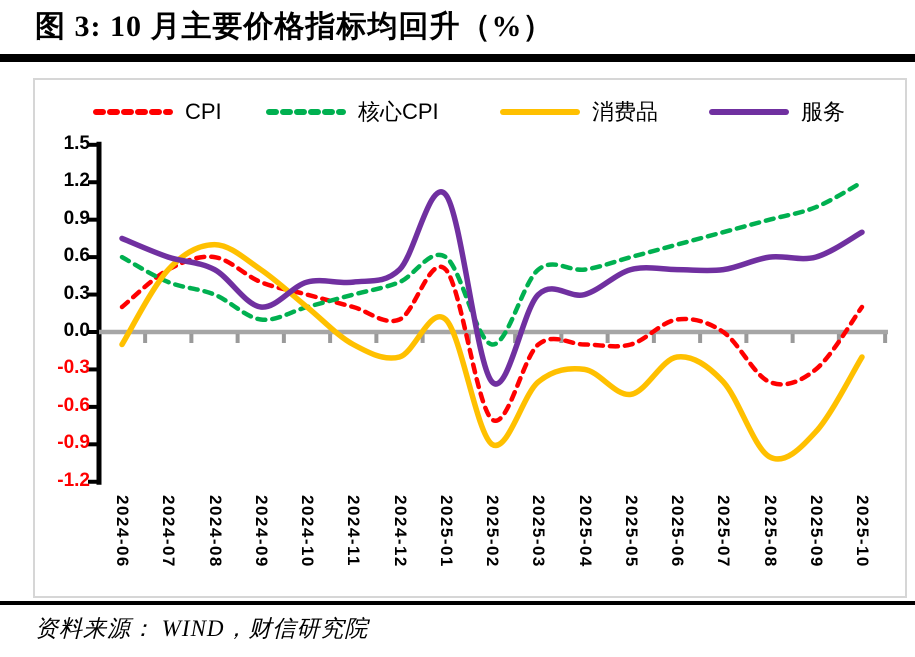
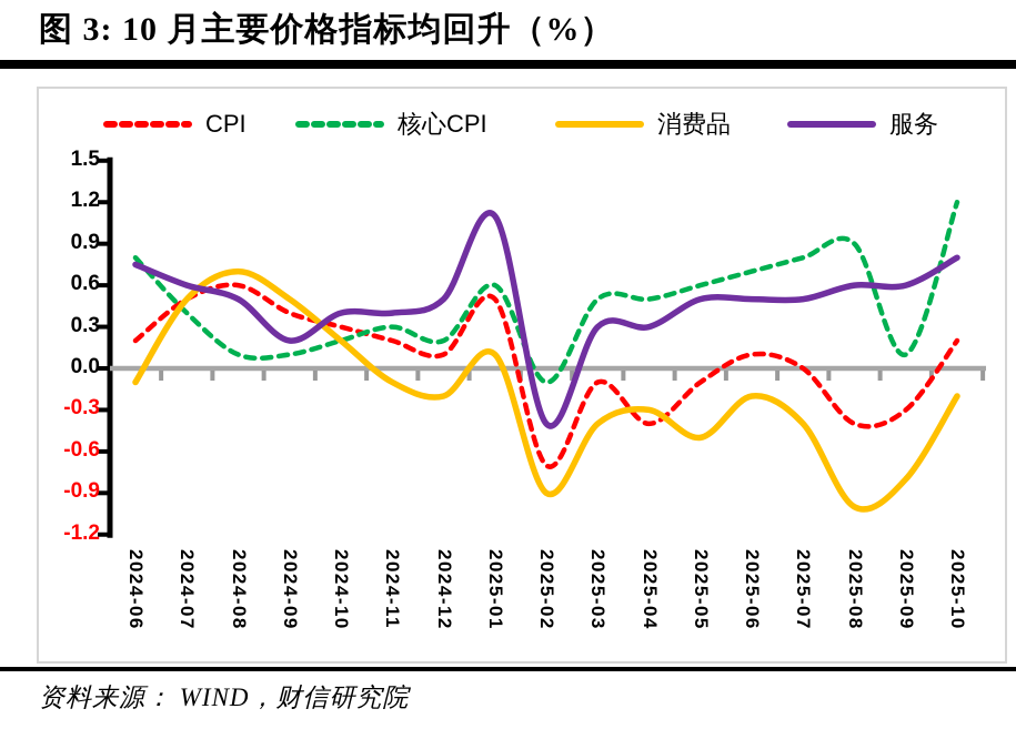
核心CPI/2024-06: 0.6 -> 0.8
核心CPI/2024-08: 0.3 -> 0.1
核心CPI/2024-12: 0.4 -> 0.2
CPI/2025-04: -0.1 -> -0.4
核心CPI/2025-09: 1.0 -> 0.1
